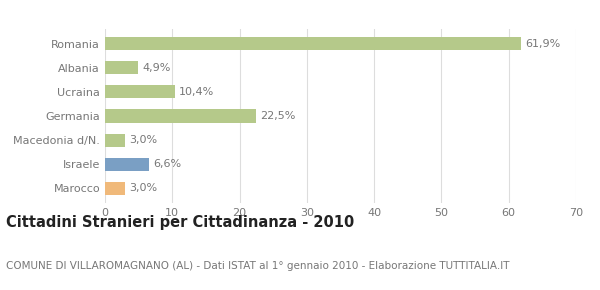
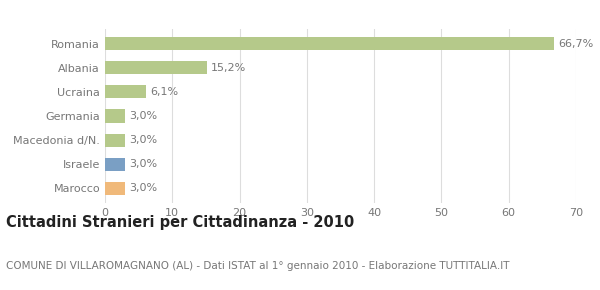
Romania: 61,9% -> 66,7%
Albania: 4,9% -> 15,2%
Ucraina: 10,4% -> 6,1%
Germania: 22,5% -> 3,0%
Israele: 6,6% -> 3,0%
